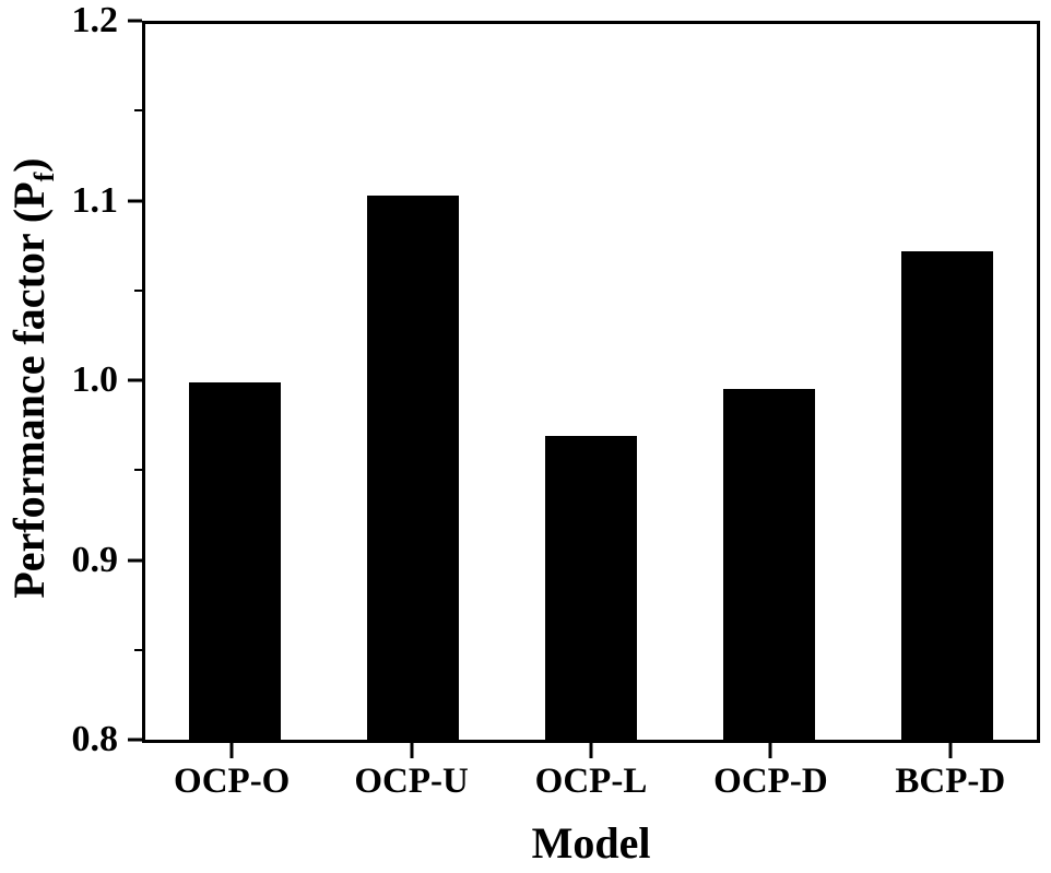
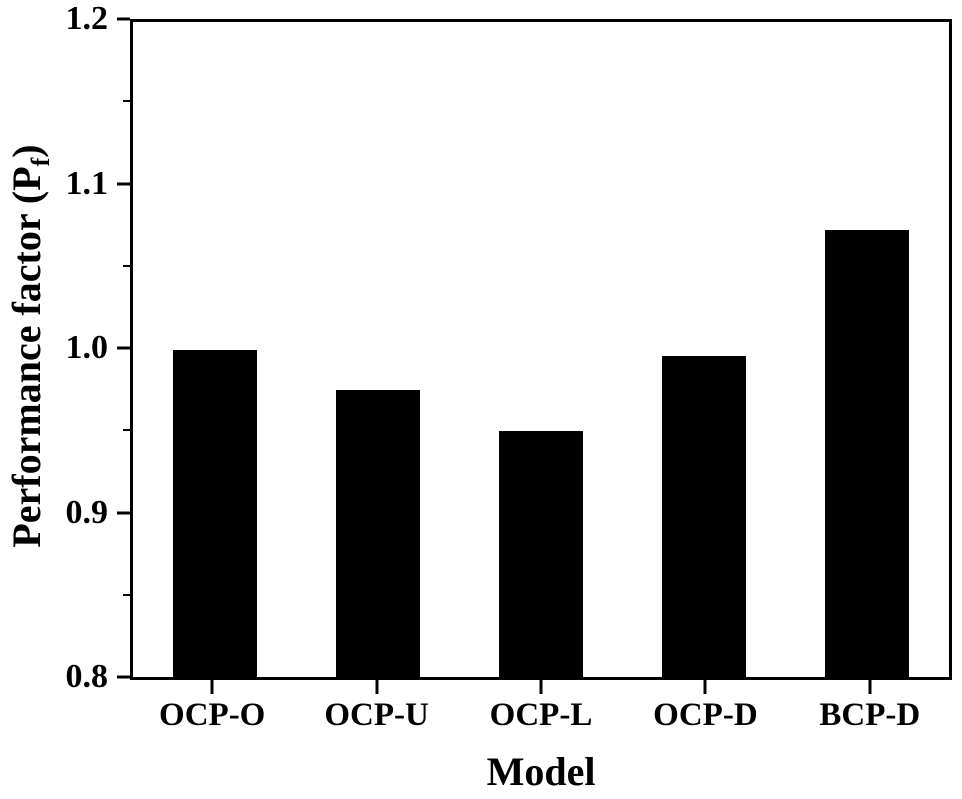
OCP-U: 1.104 -> 0.975
OCP-L: 0.970 -> 0.950
